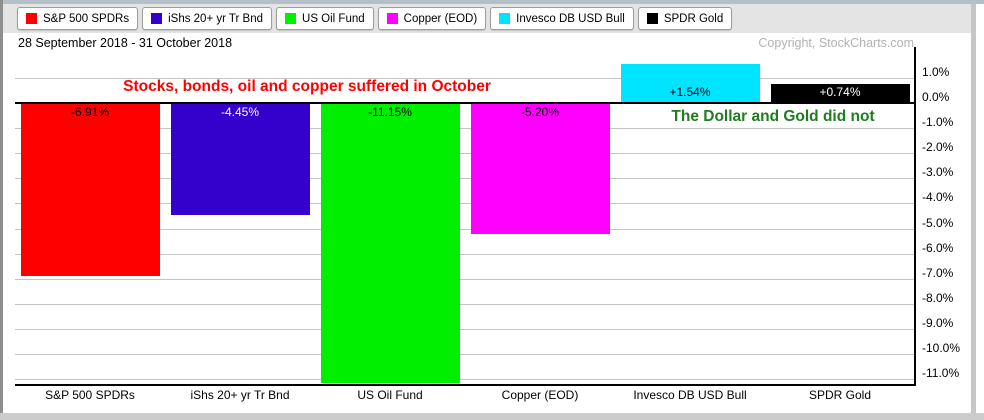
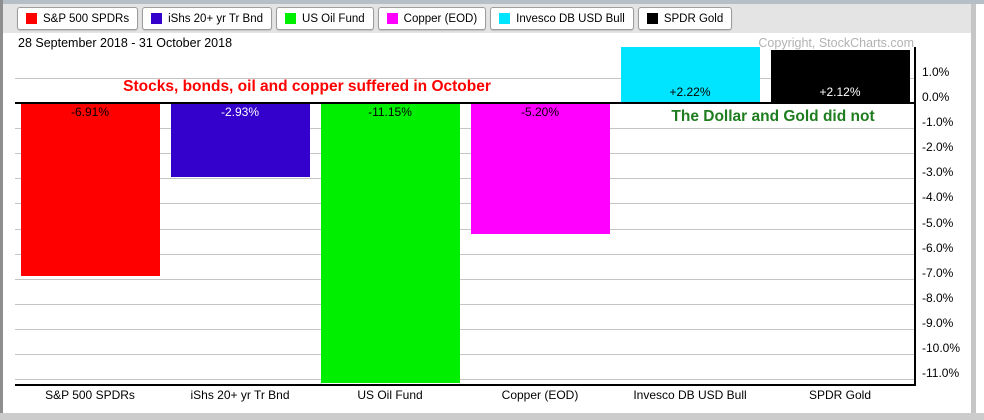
iShs 20+ yr Tr Bnd: -4.45% -> -2.93%
Invesco DB USD Bull: +1.54% -> +2.22%
SPDR Gold: +0.74% -> +2.12%
